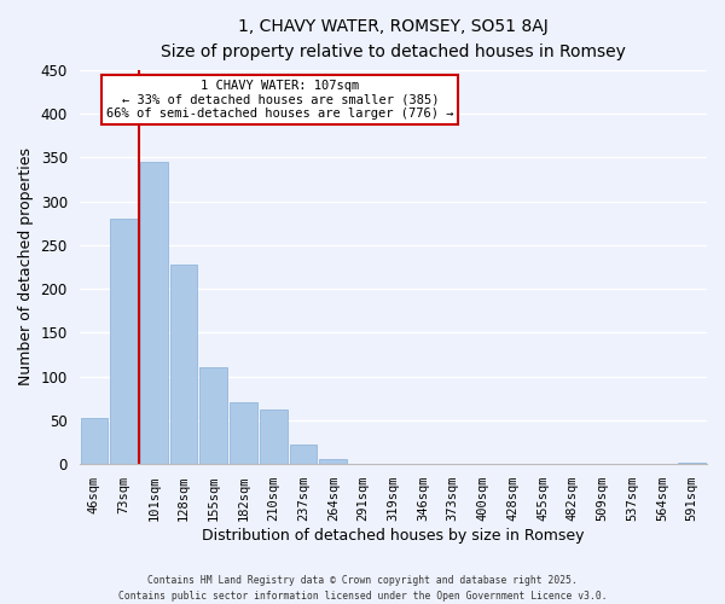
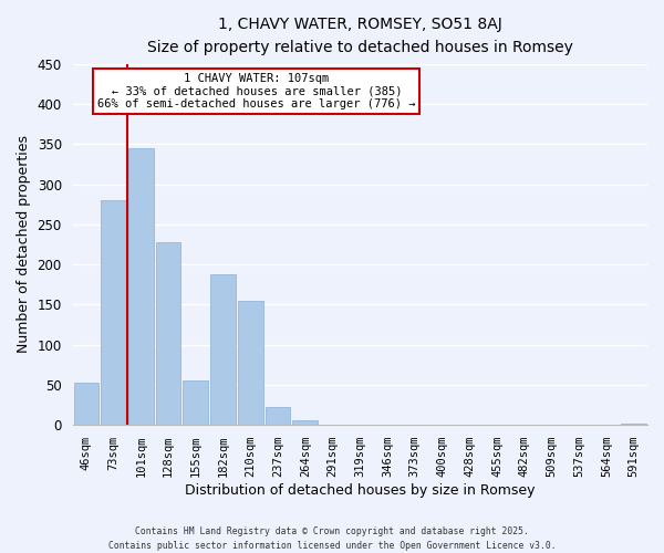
155sqm: 110 -> 56
182sqm: 70 -> 188
210sqm: 63 -> 154
